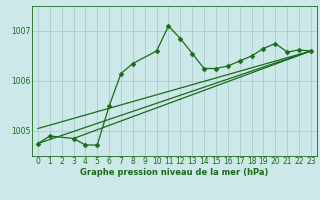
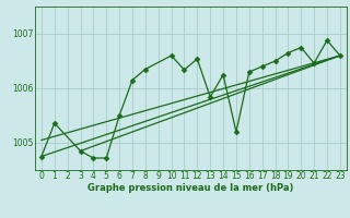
1: 1004.90 -> 1005.36
11: 1007.10 -> 1006.34
12: 1006.85 -> 1006.54
13: 1006.55 -> 1005.84
15: 1006.25 -> 1005.20
21: 1006.58 -> 1006.46
22: 1006.62 -> 1006.88
